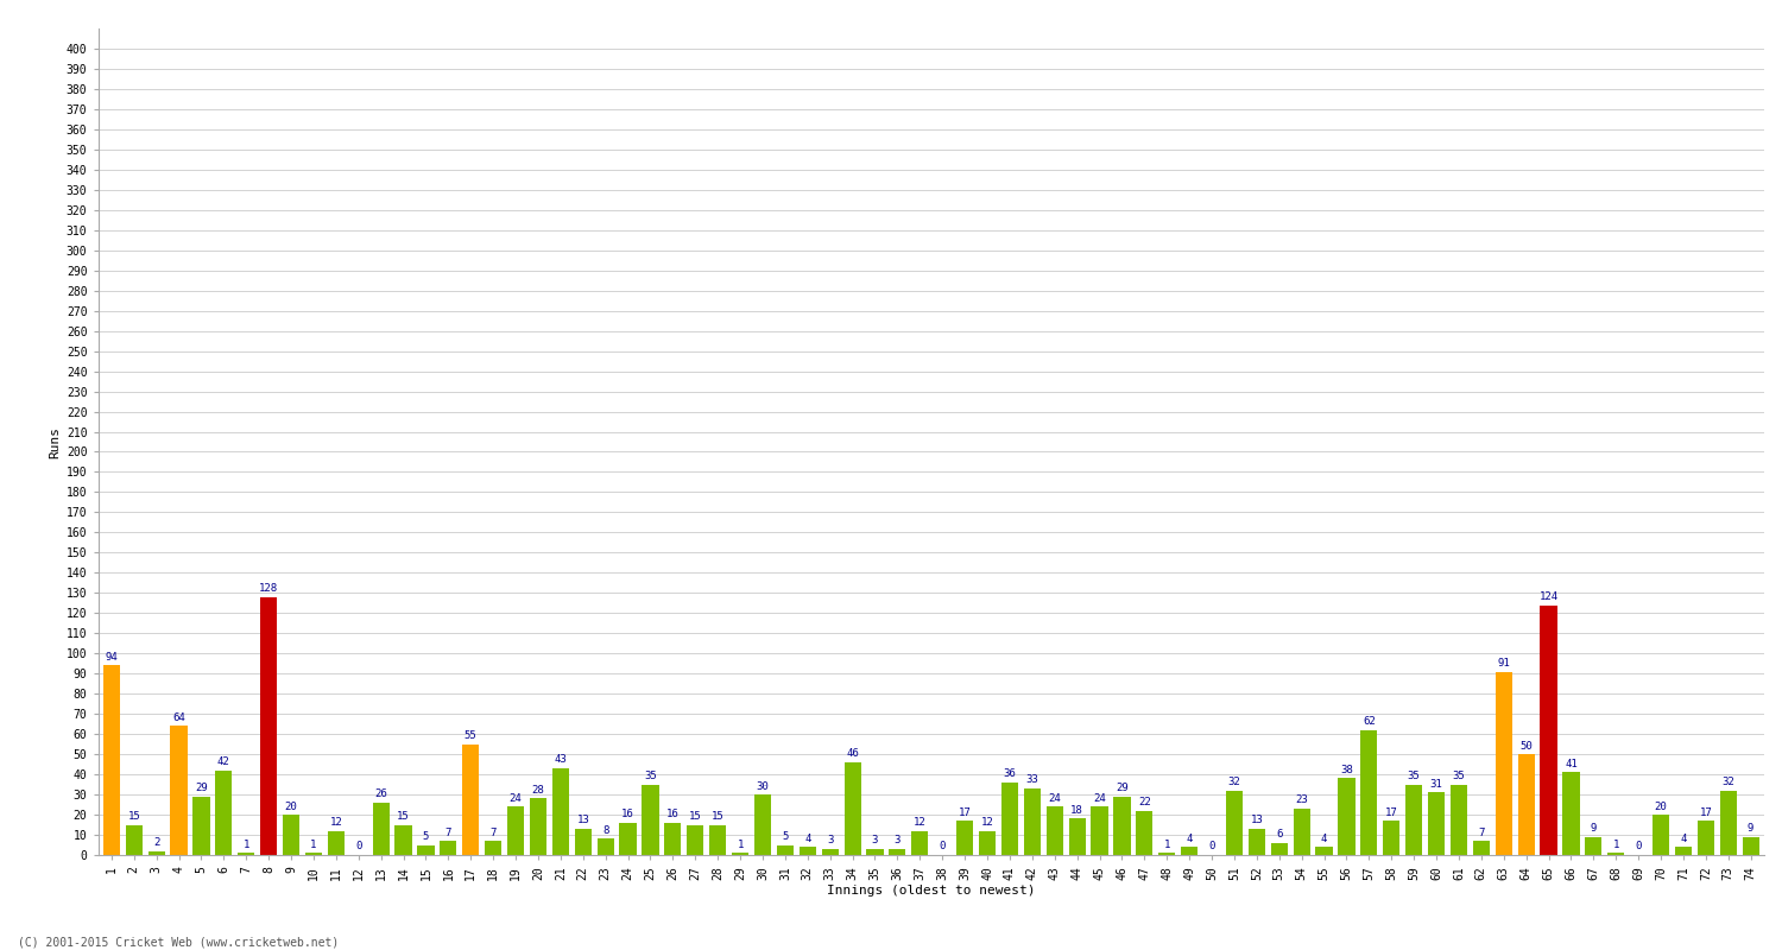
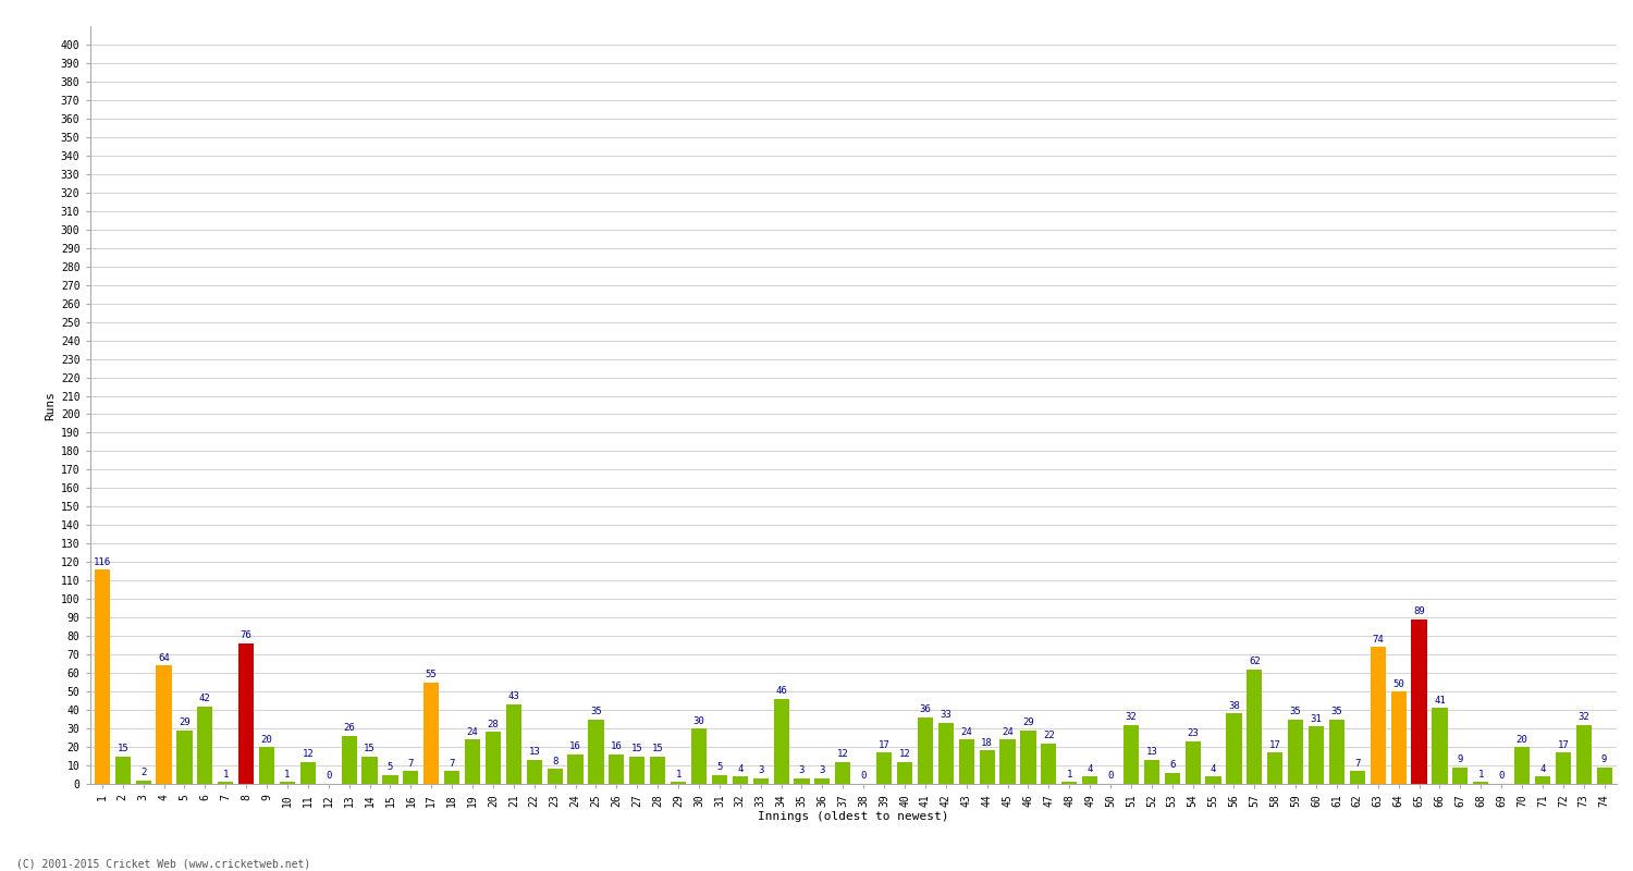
1: 94 -> 116
8: 128 -> 76
63: 91 -> 74
65: 124 -> 89
